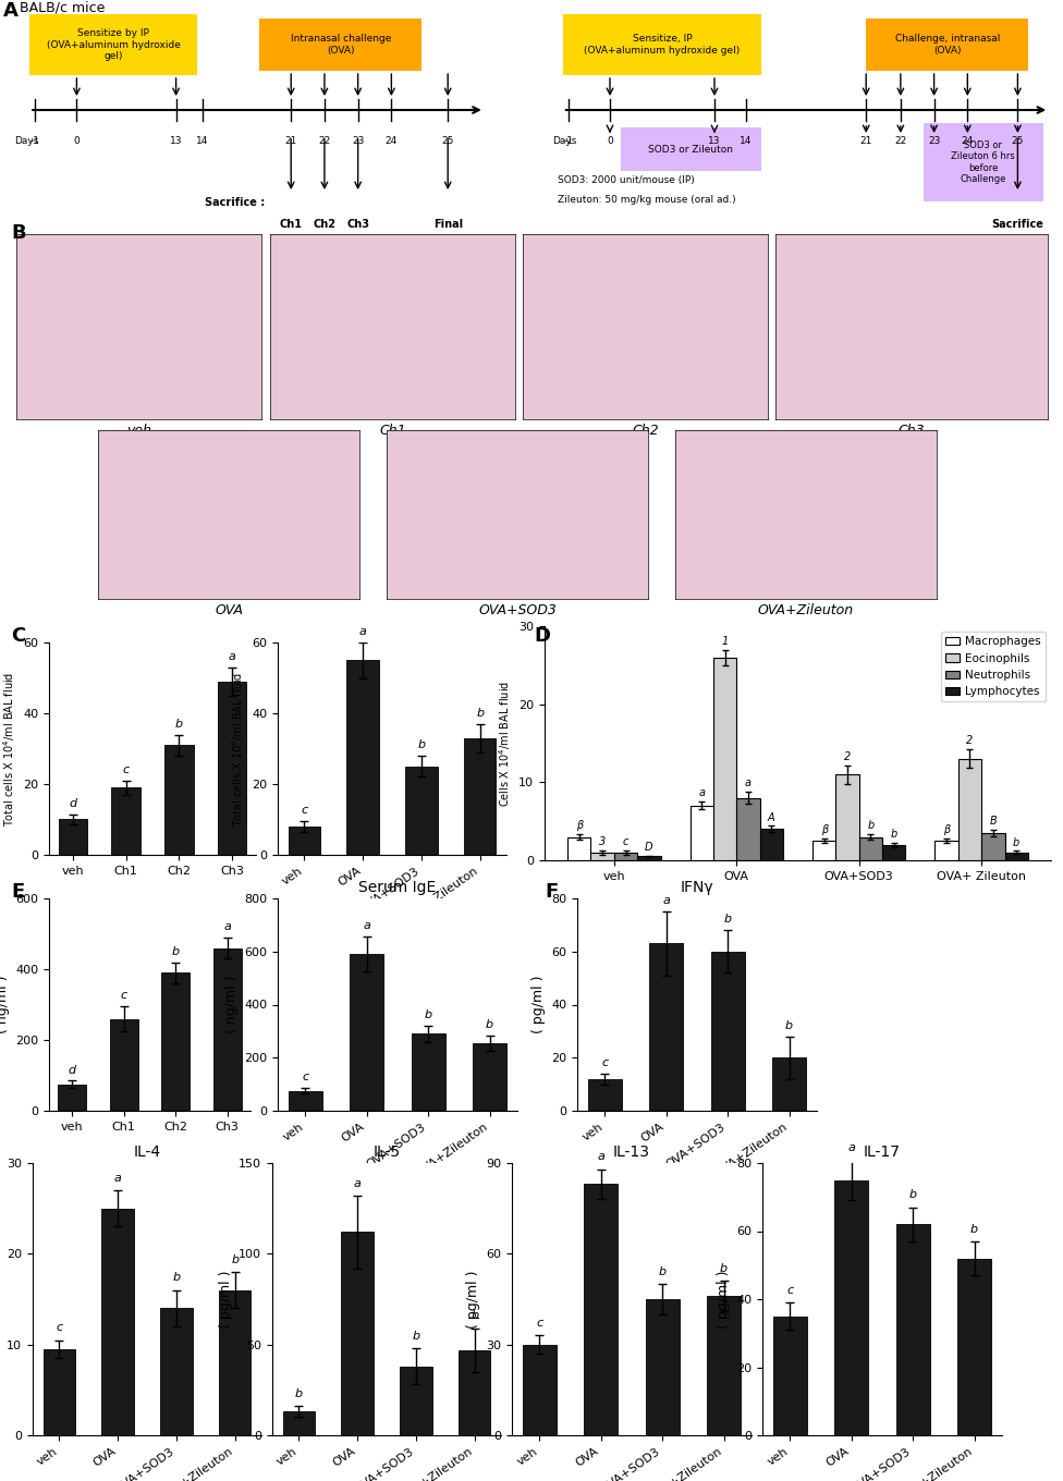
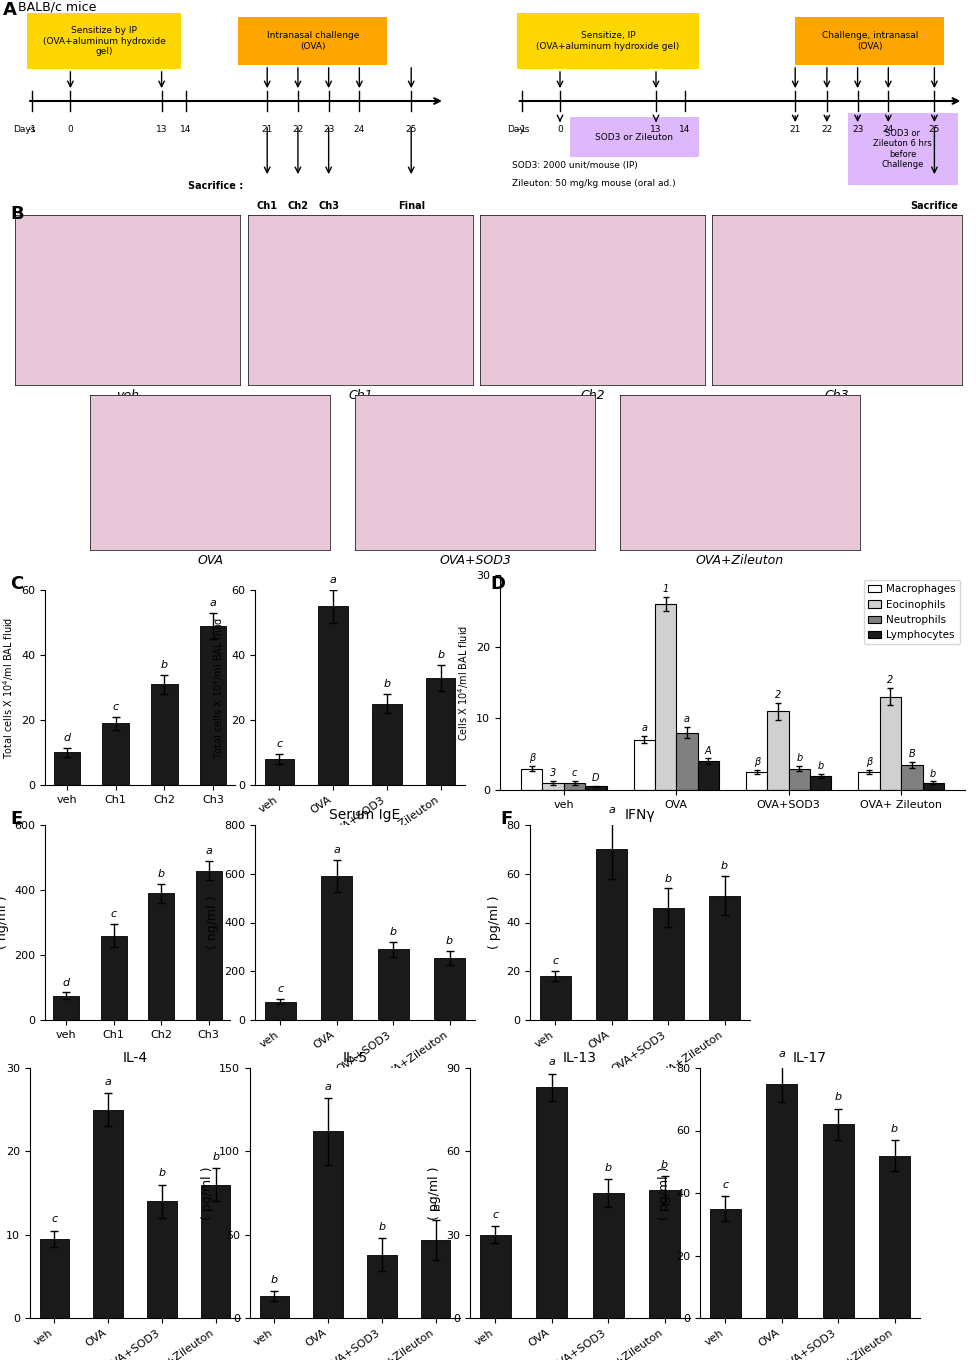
IFNγ/veh: 12 -> 18
IFNγ/OVA: 63 -> 70
IFNγ/OVA+SOD3: 60 -> 46
IFNγ/OVA+Zileuton: 20 -> 51
